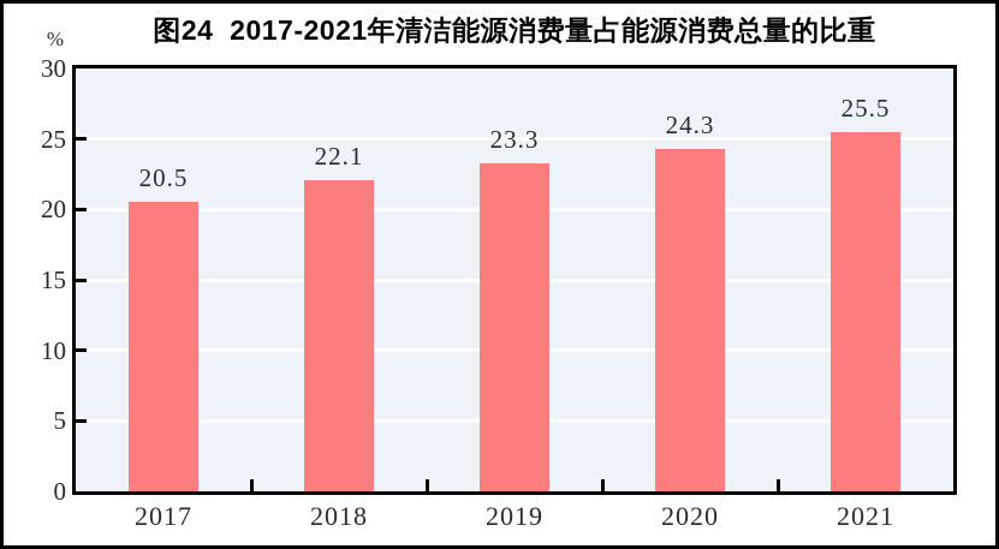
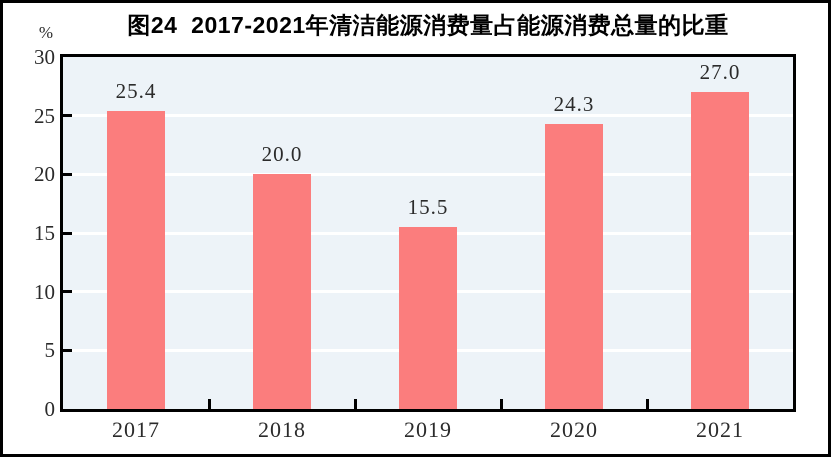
2017: 20.5 -> 25.4
2018: 22.1 -> 20.0
2019: 23.3 -> 15.5
2021: 25.5 -> 27.0
